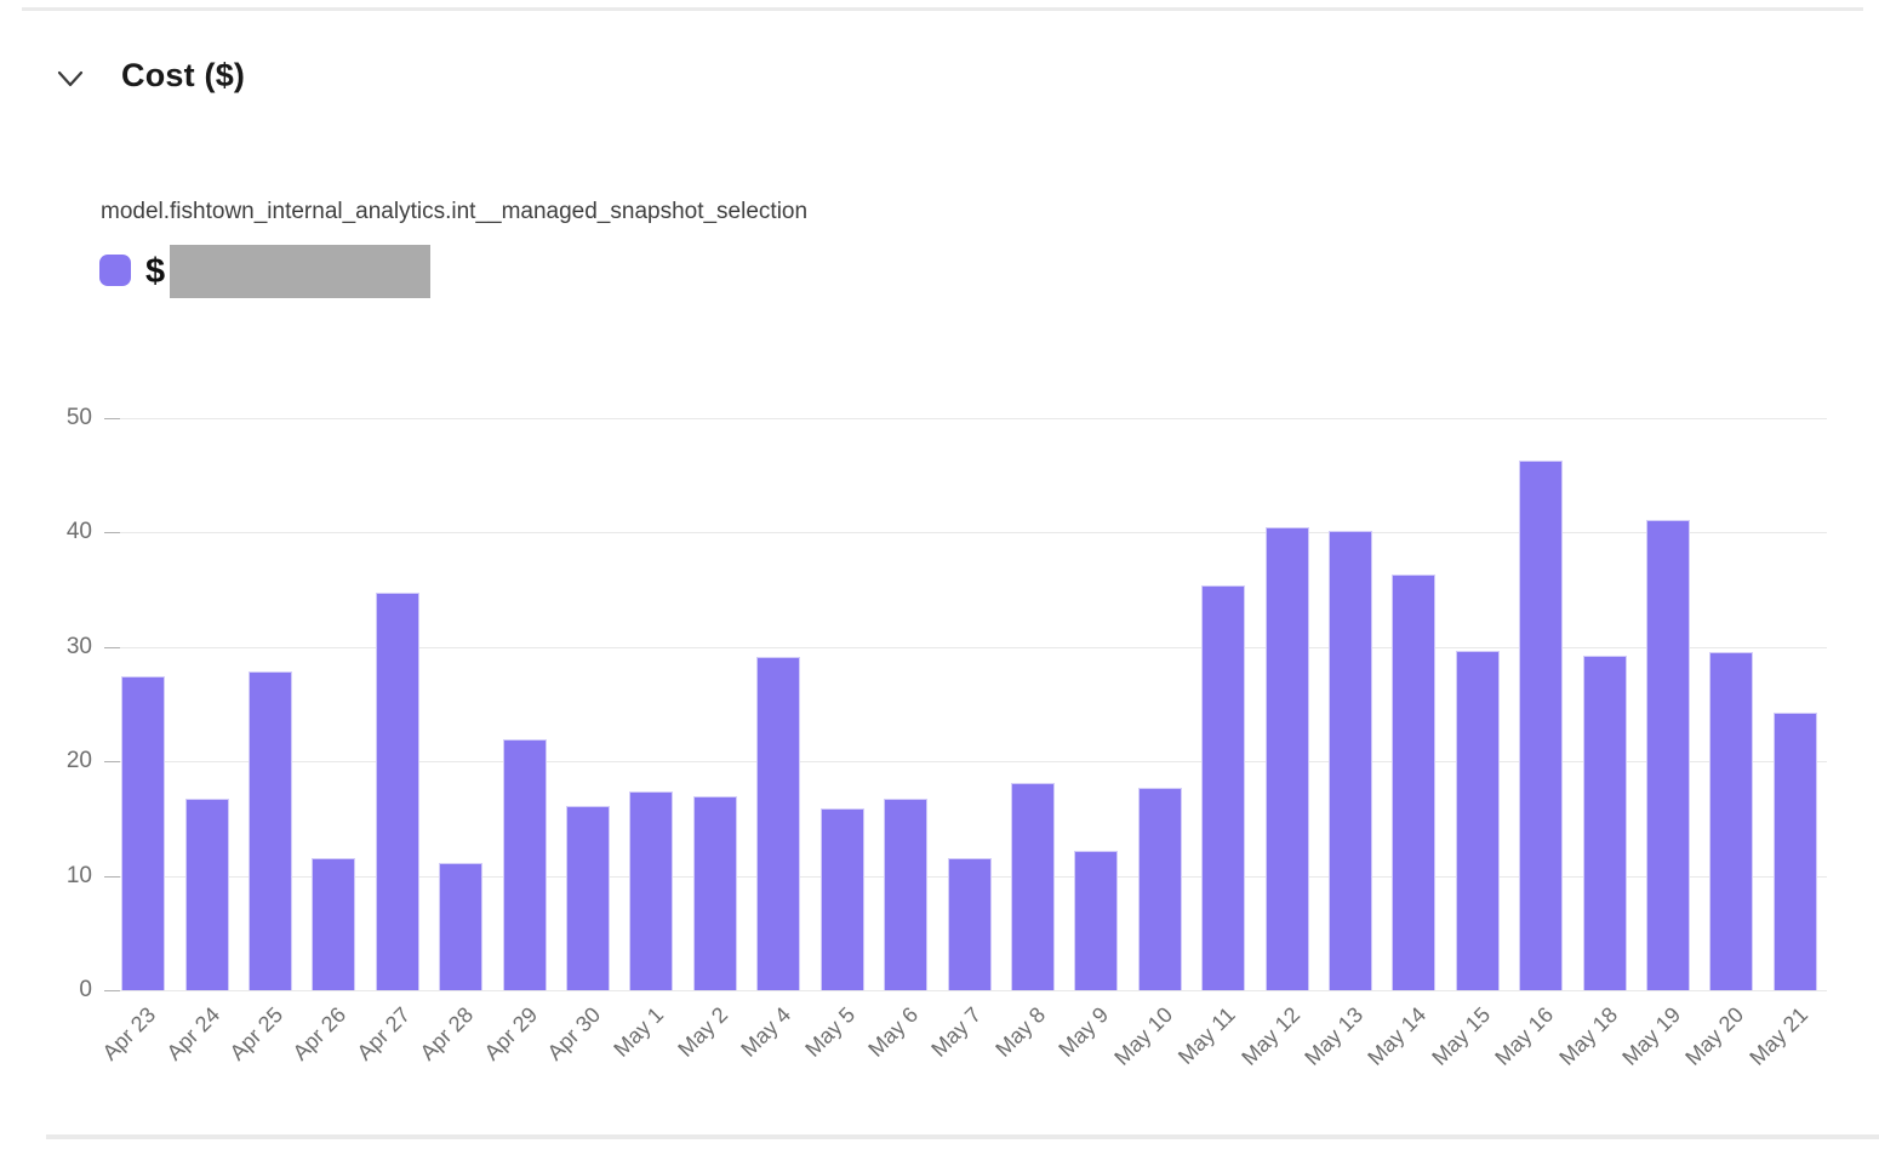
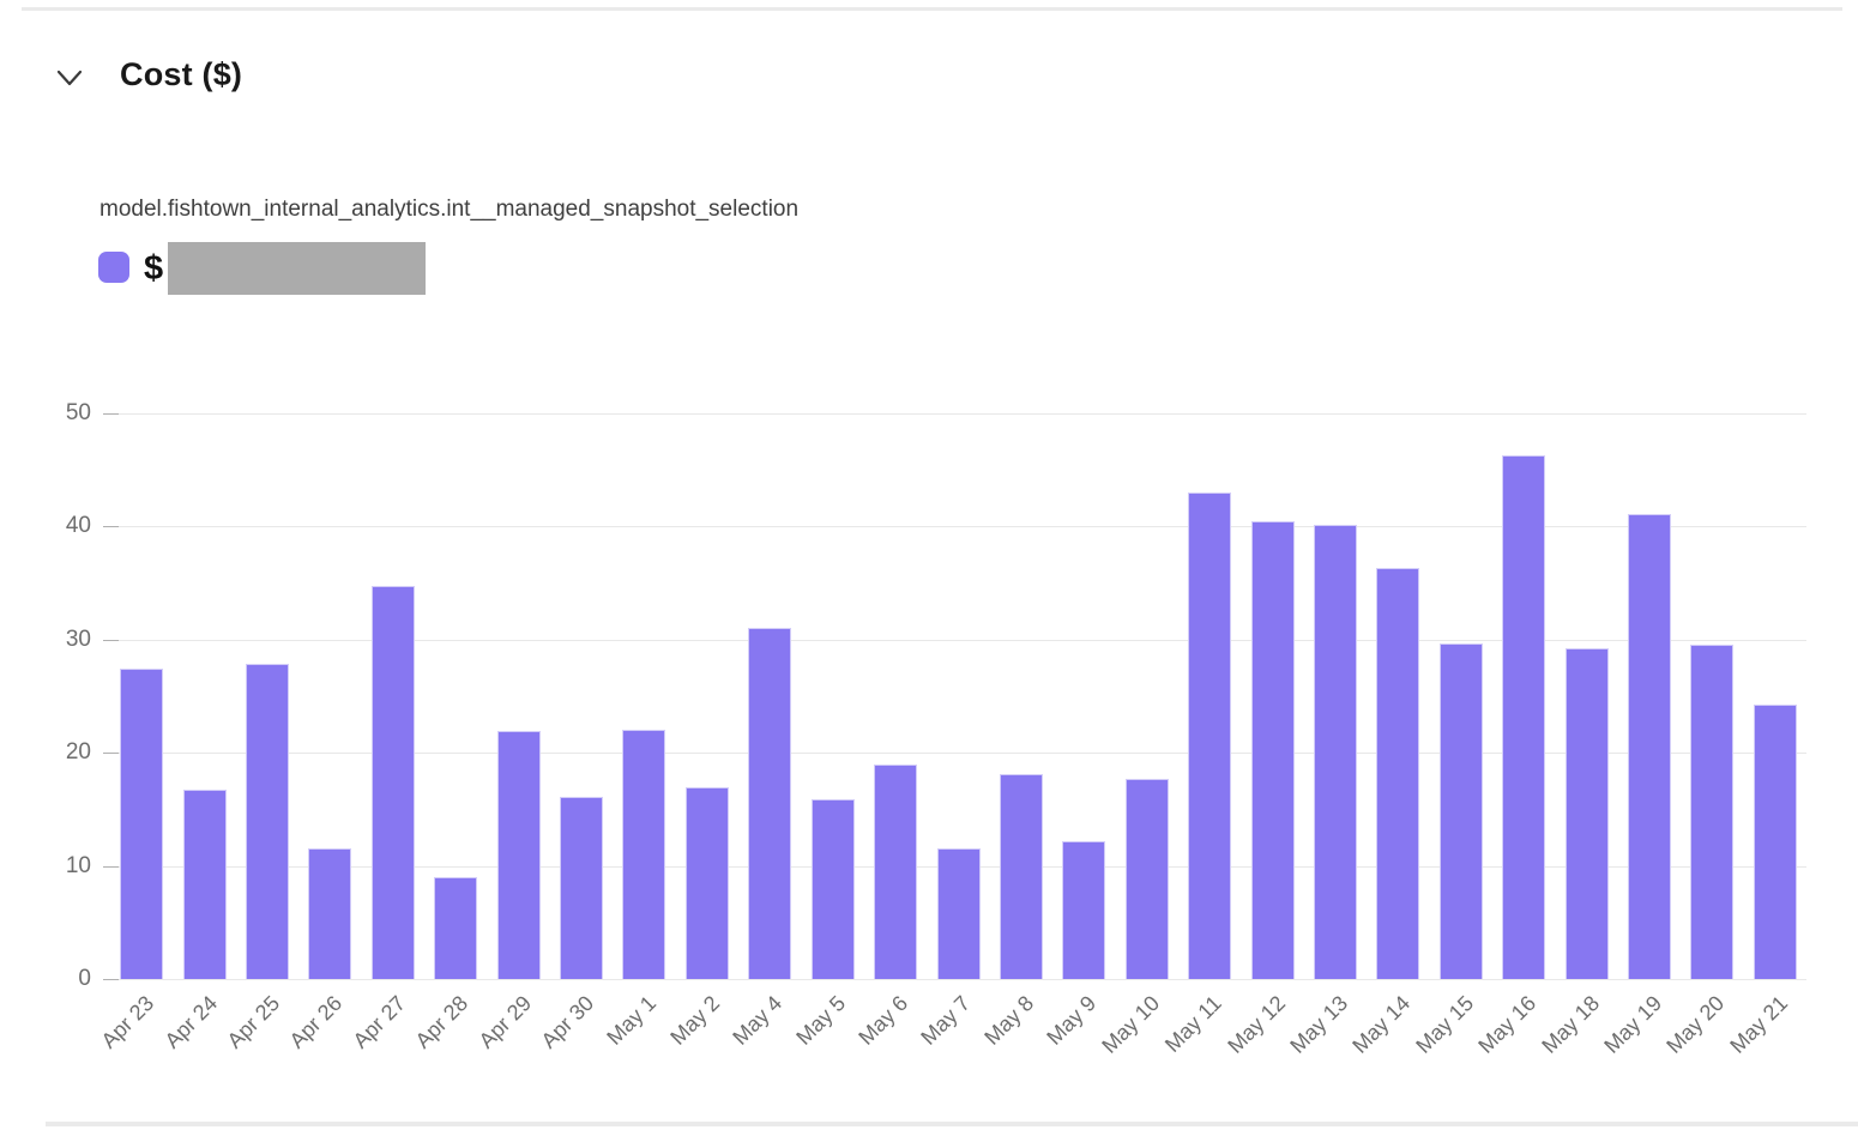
Apr 28: 11 -> 9
May 1: 17 -> 22
May 4: 29 -> 31
May 6: 17 -> 19
May 11: 35 -> 43
